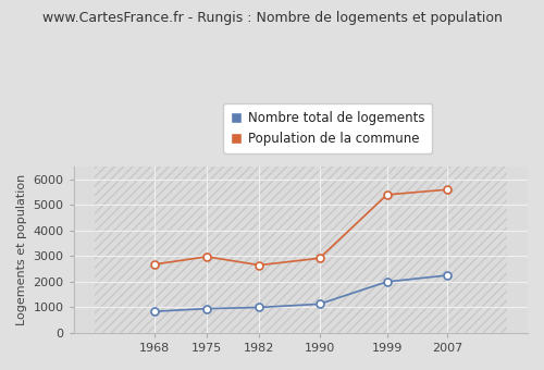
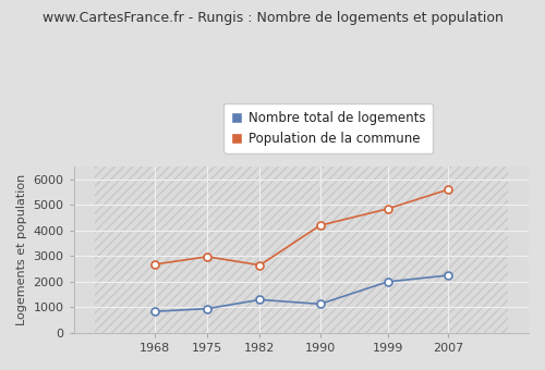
Nombre total de logements/1982: 1000 -> 1300
Population de la commune/1990: 2920 -> 4200
Population de la commune/1999: 5400 -> 4850
